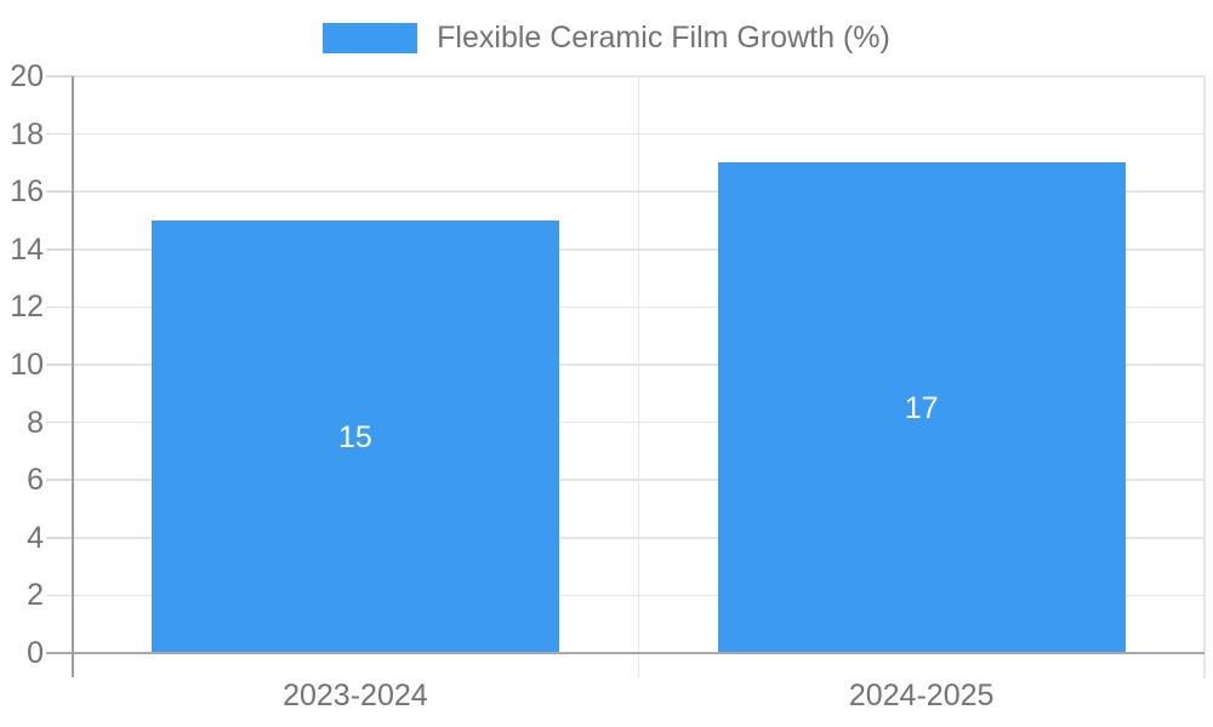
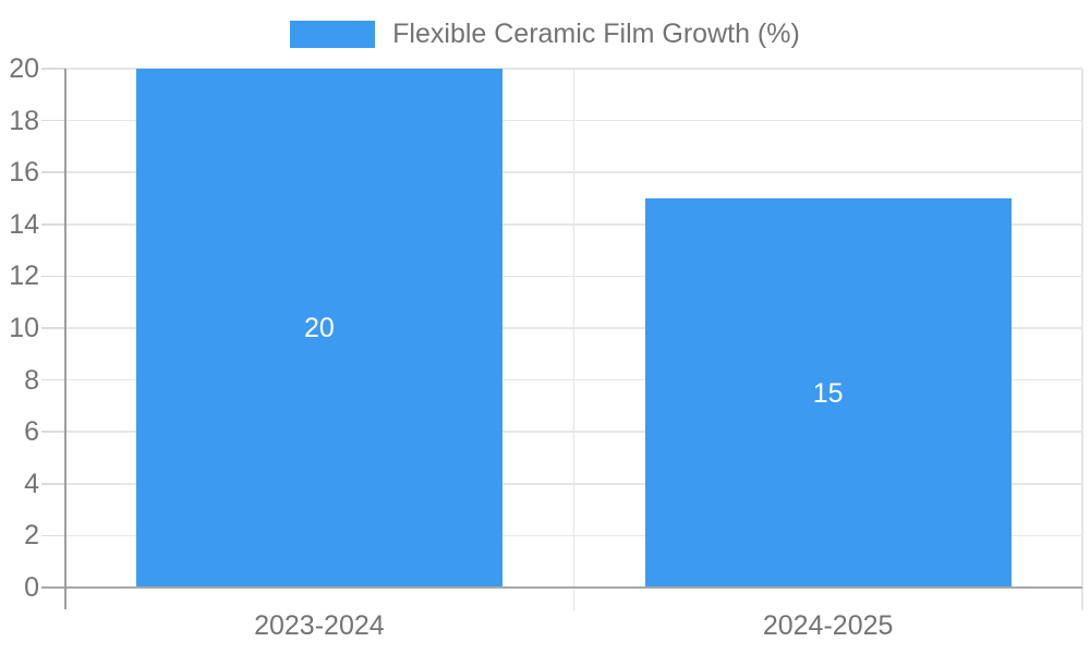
2023-2024: 15 -> 20
2024-2025: 17 -> 15
